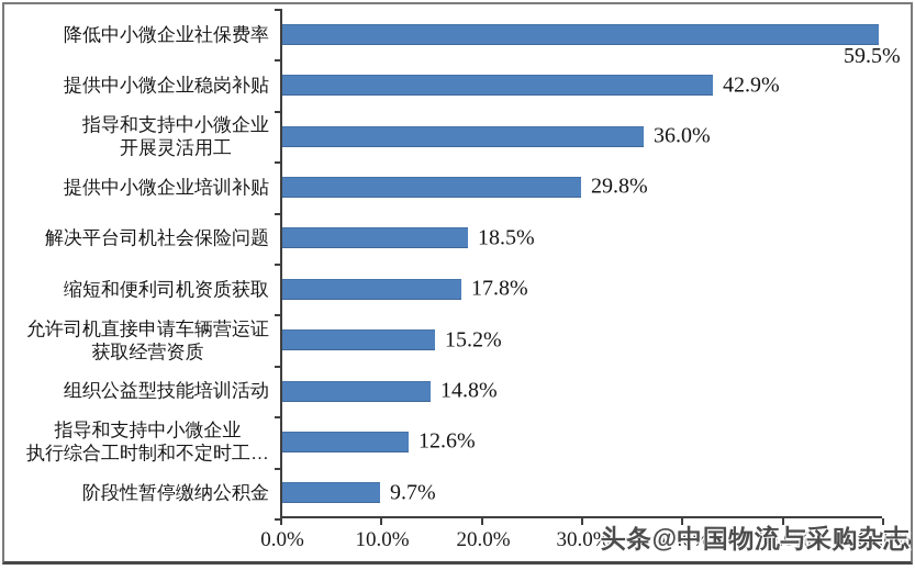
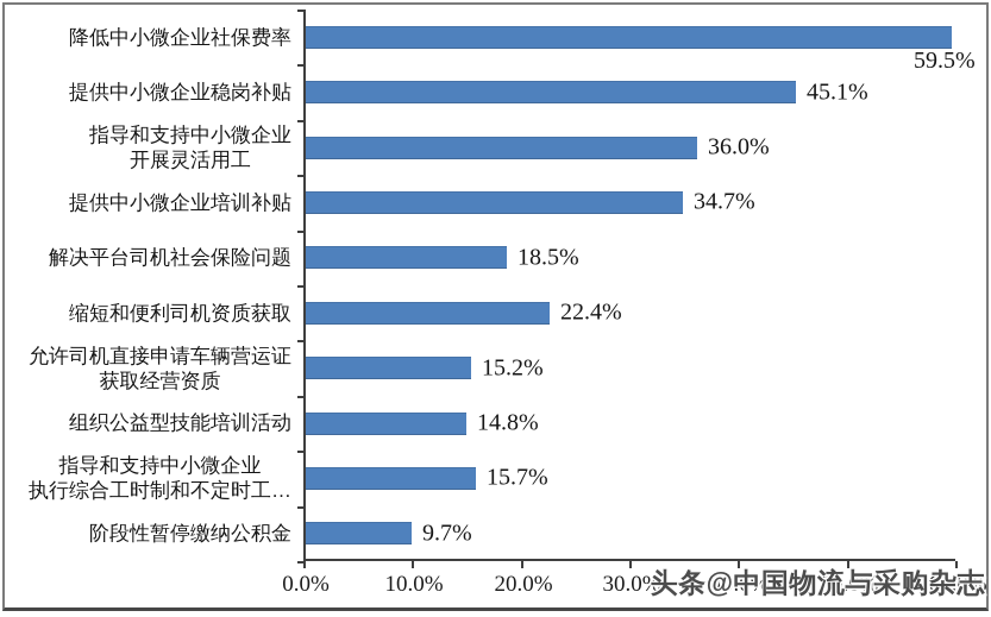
提供中小微企业稳岗补贴: 42.9% -> 45.1%
提供中小微企业培训补贴: 29.8% -> 34.7%
缩短和便利司机资质获取: 17.8% -> 22.4%
指导和支持中小微企业执行综合工时制和不定时工…: 12.6% -> 15.7%
